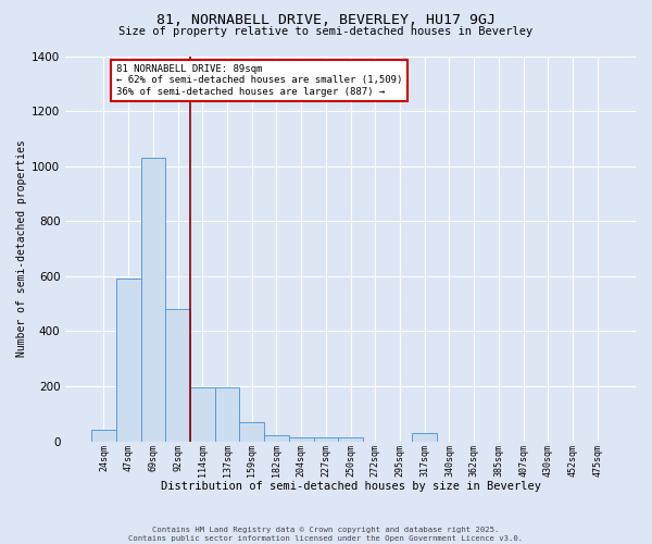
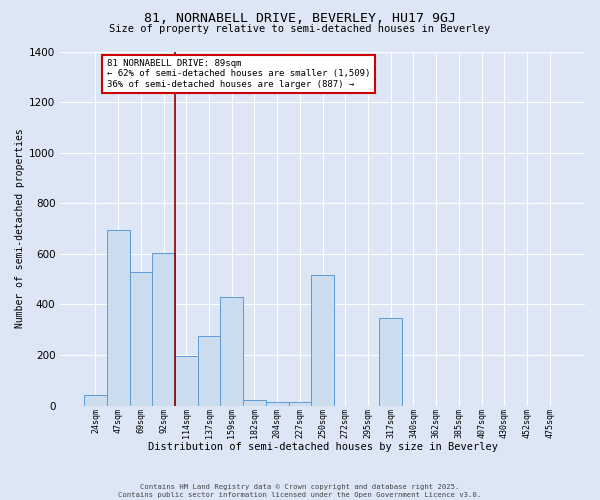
47sqm: 590 -> 695
69sqm: 1030 -> 530
92sqm: 480 -> 605
137sqm: 195 -> 275
159sqm: 70 -> 430
250sqm: 15 -> 515
317sqm: 30 -> 345
